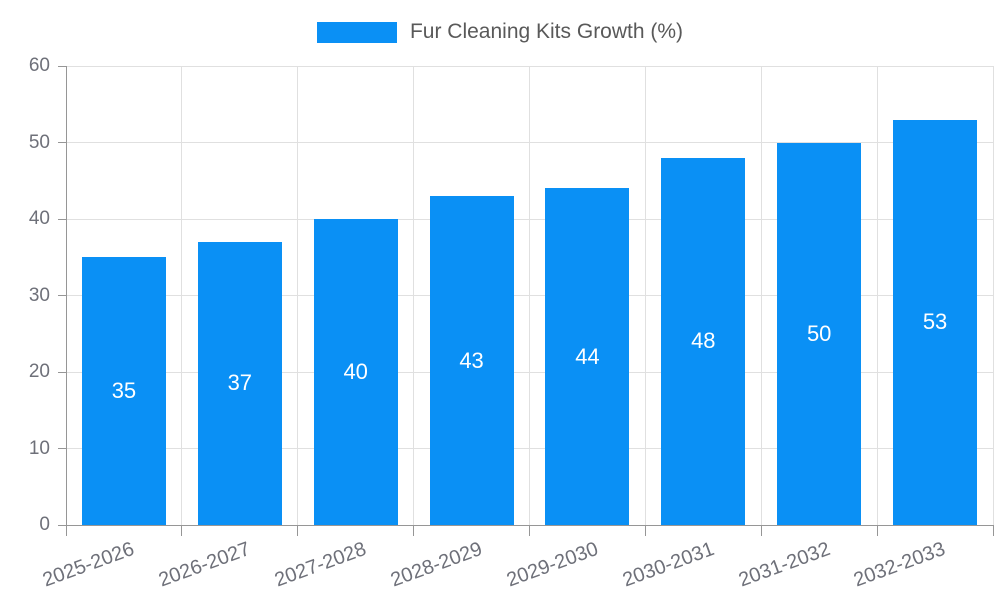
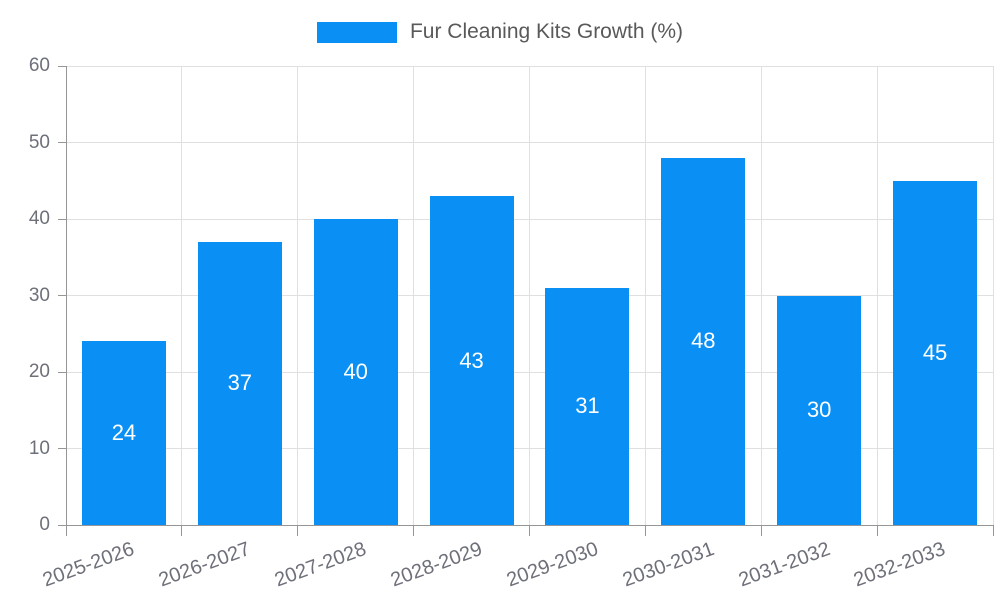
2025-2026: 35 -> 24
2029-2030: 44 -> 31
2031-2032: 50 -> 30
2032-2033: 53 -> 45
